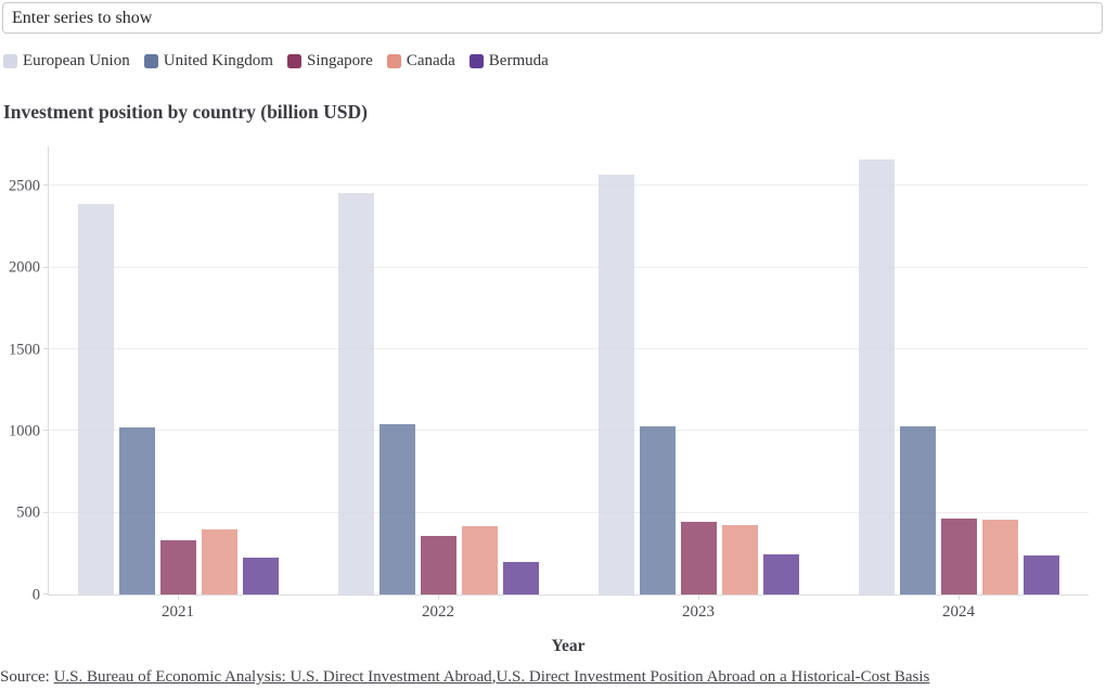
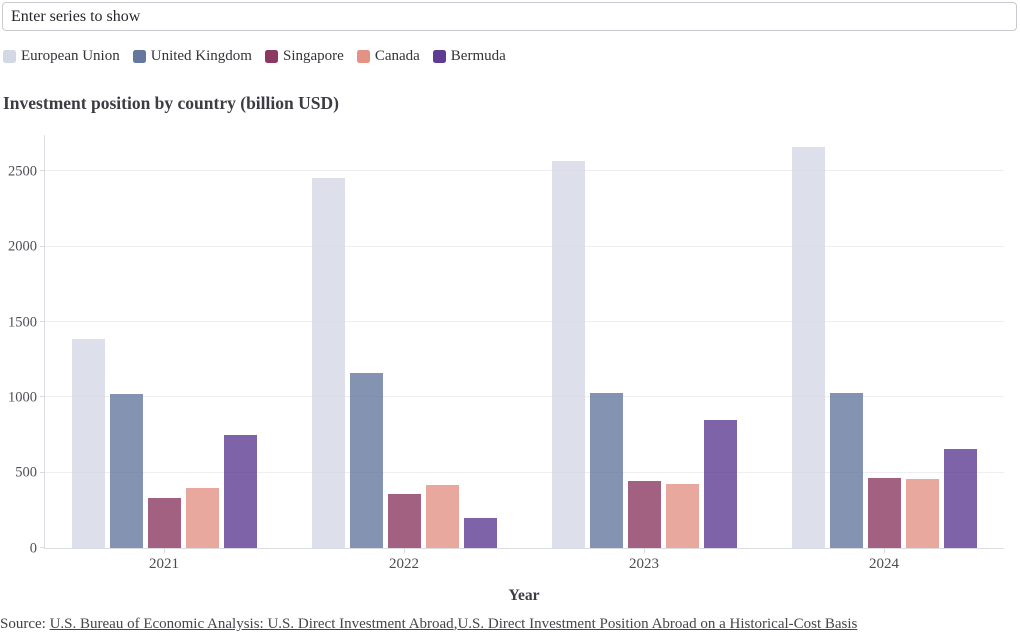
European Union/2021: 2390 -> 1390
Bermuda/2021: 230 -> 750
United Kingdom/2022: 1040 -> 1160
Bermuda/2023: 250 -> 850
Bermuda/2024: 240 -> 660
